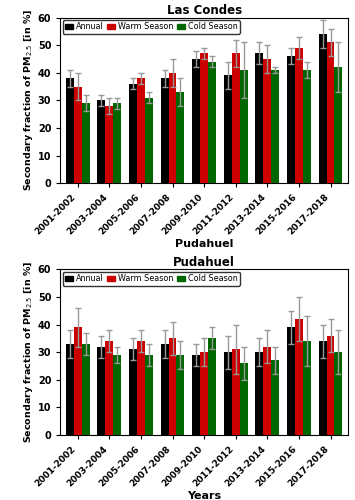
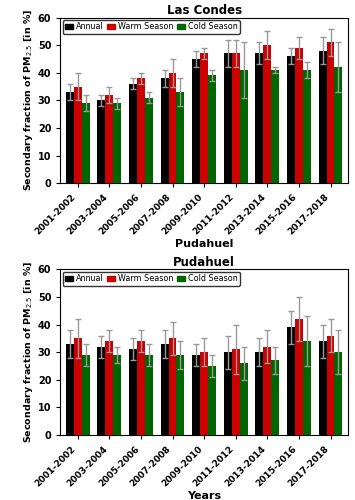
Las Condes/Annual/2001-2002: 38 -> 33
Las Condes/Warm Season/2003-2004: 28 -> 32
Las Condes/Cold Season/2009-2010: 44 -> 39
Las Condes/Annual/2011-2012: 39 -> 47
Las Condes/Warm Season/2013-2014: 45 -> 50
Las Condes/Annual/2017-2018: 54 -> 48
Pudahuel/Warm Season/2001-2002: 39 -> 35
Pudahuel/Cold Season/2001-2002: 33 -> 29
Pudahuel/Cold Season/2009-2010: 35 -> 25
